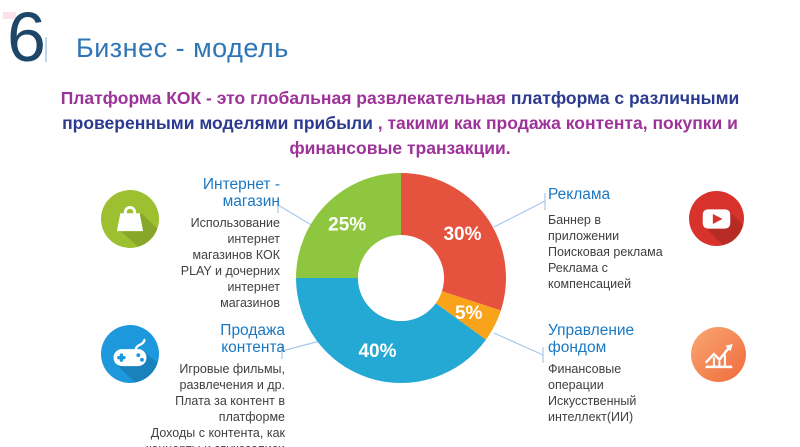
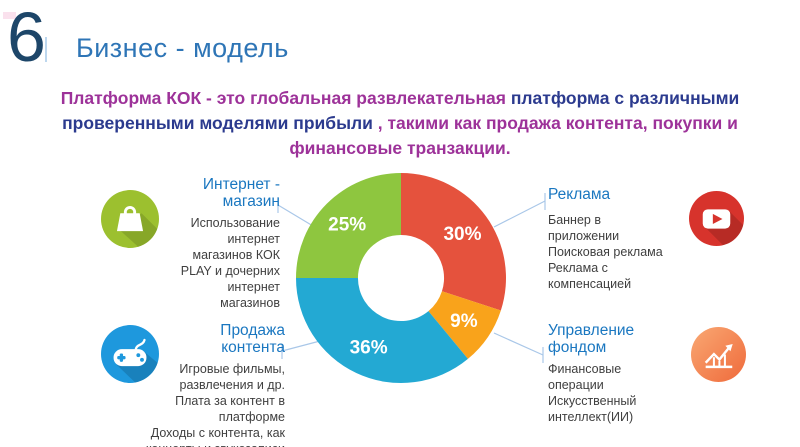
Управление фондом: 5% -> 9%
Продажа контента: 40% -> 36%
